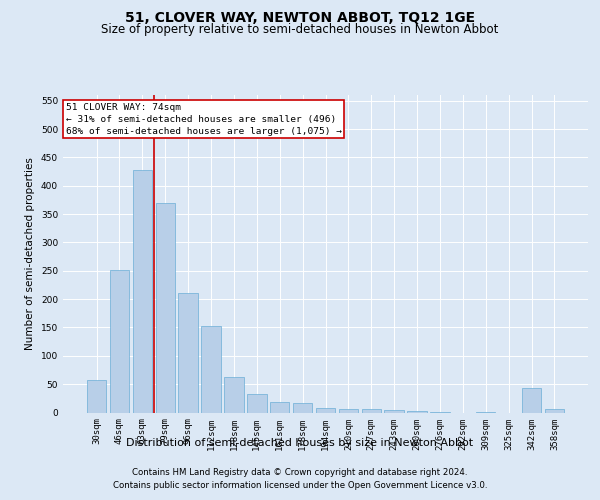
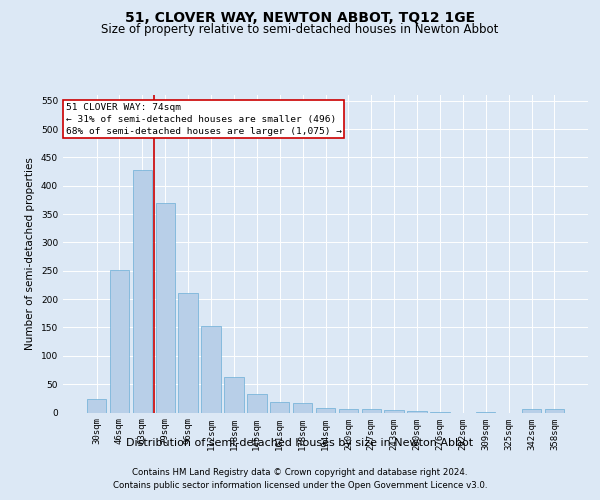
30sqm: 58 -> 24
342sqm: 44 -> 7
